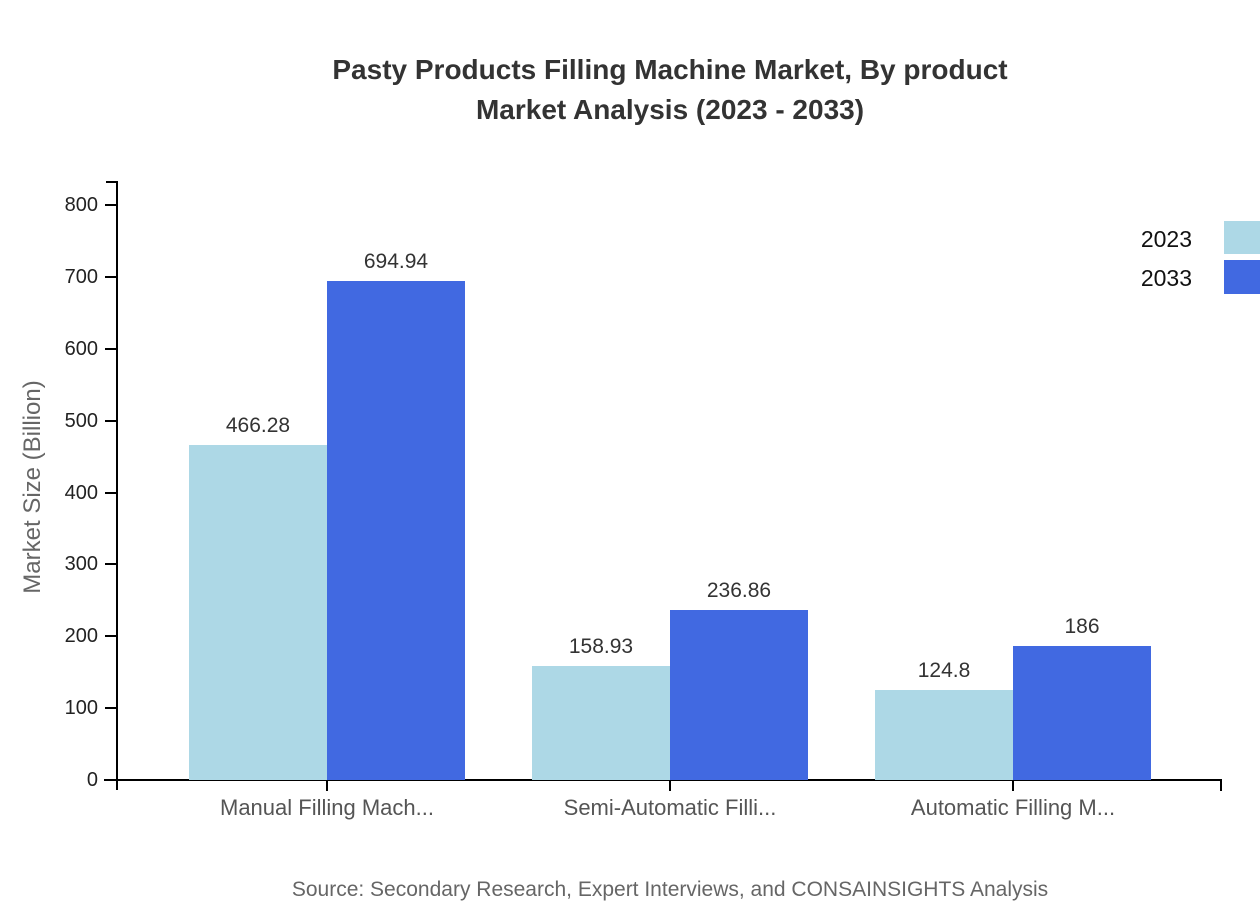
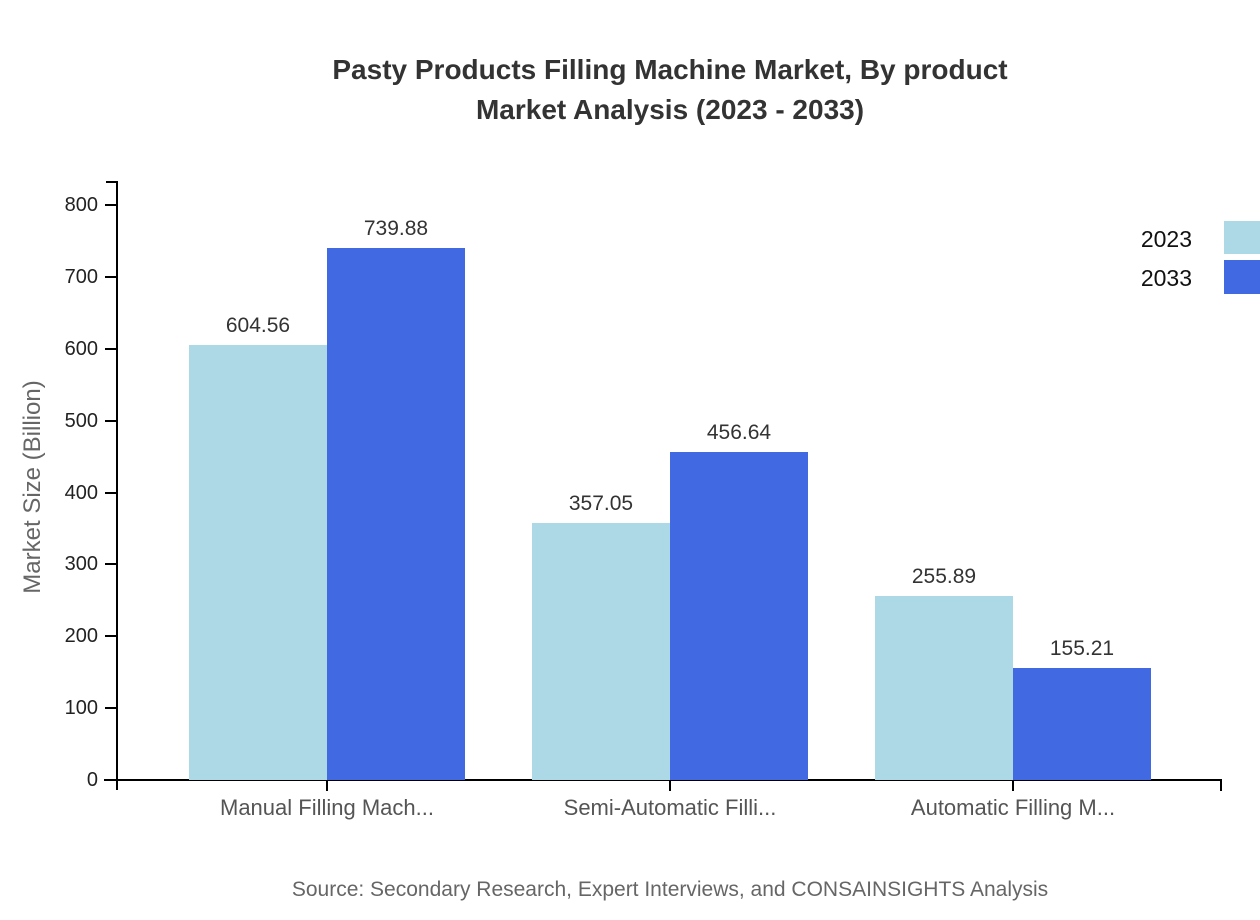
2023/Manual Filling Mach...: 466.28 -> 604.56
2033/Manual Filling Mach...: 694.94 -> 739.88
2023/Semi-Automatic Filli...: 158.93 -> 357.05
2033/Semi-Automatic Filli...: 236.86 -> 456.64
2023/Automatic Filling M...: 124.8 -> 255.89
2033/Automatic Filling M...: 186 -> 155.21
